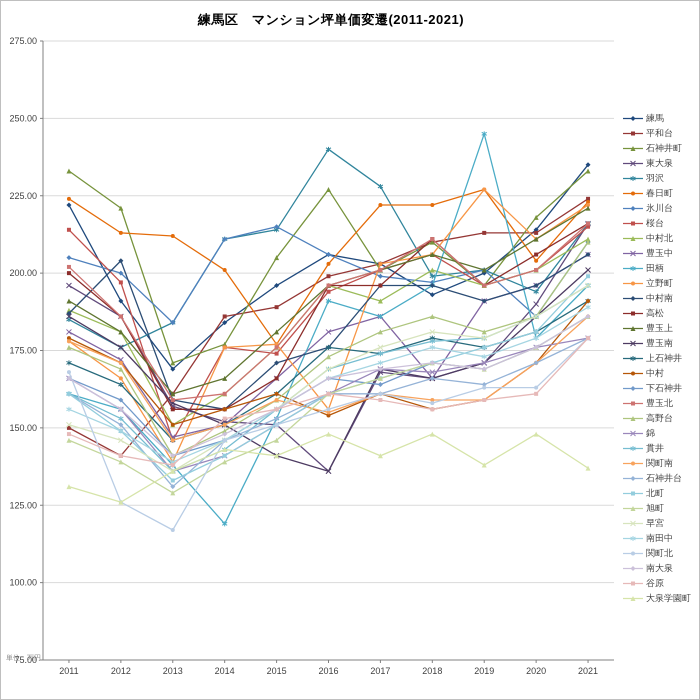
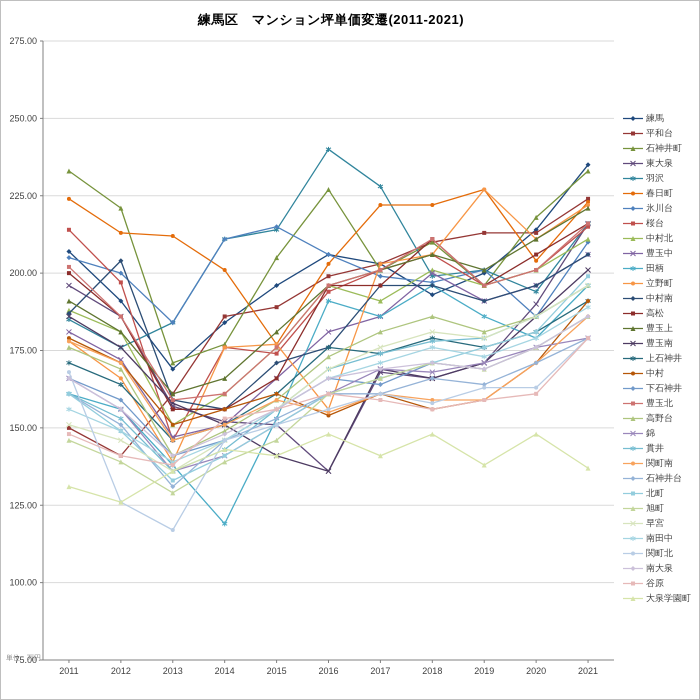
練馬/2011: 222 -> 207
豊玉中/2018: 166 -> 200
田柄/2019: 245 -> 186
高野台/2021: 210 -> 196
